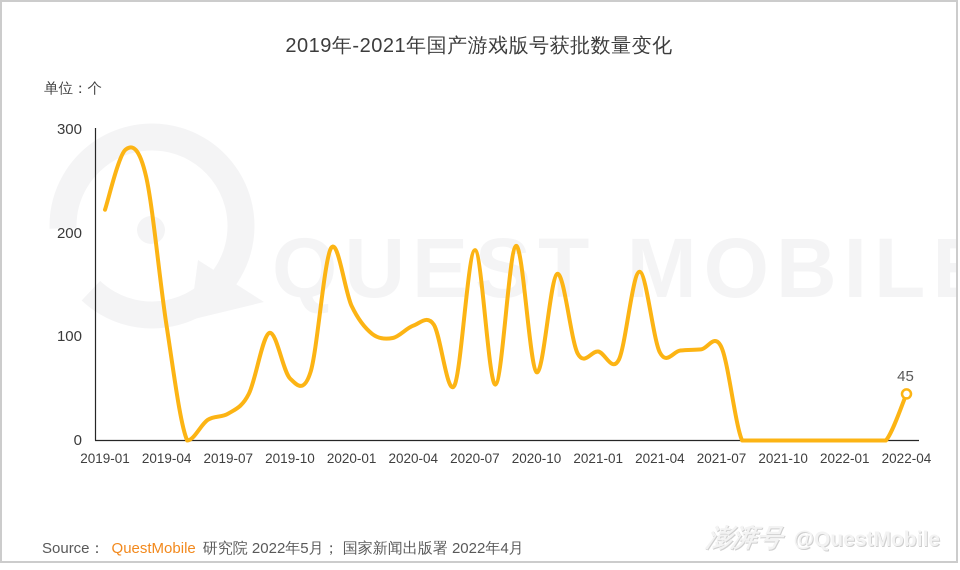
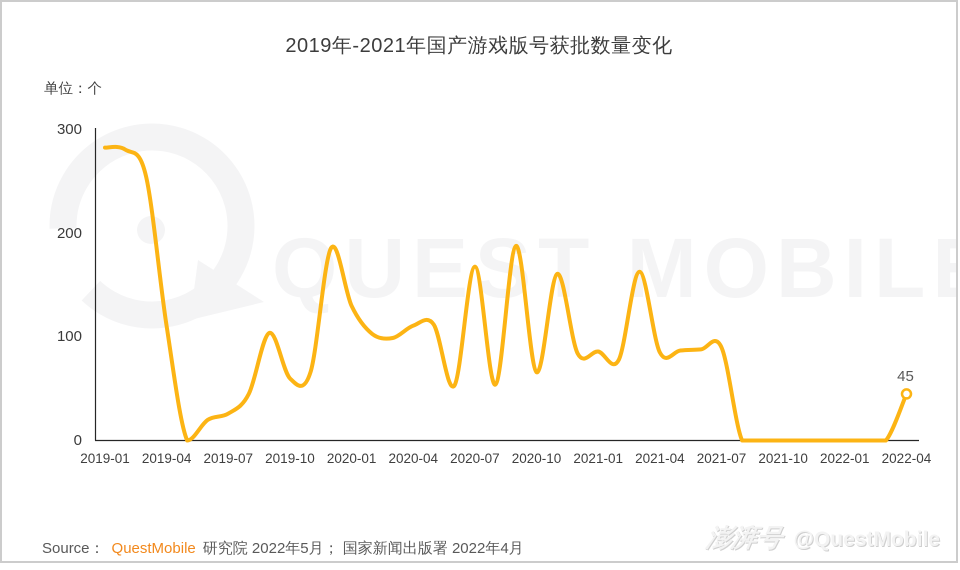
2019-01: 223 -> 283
2020-07: 184 -> 168
